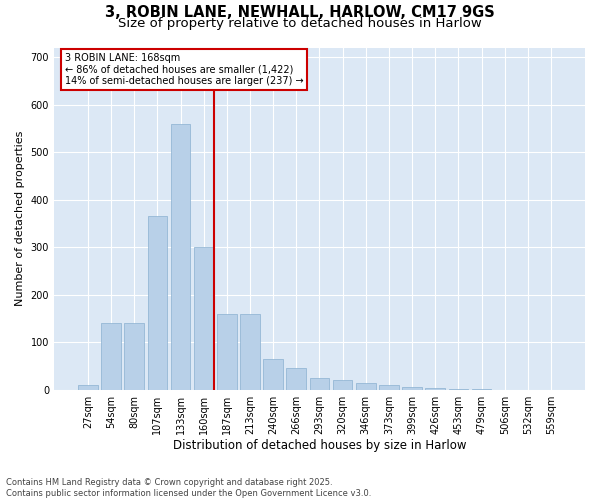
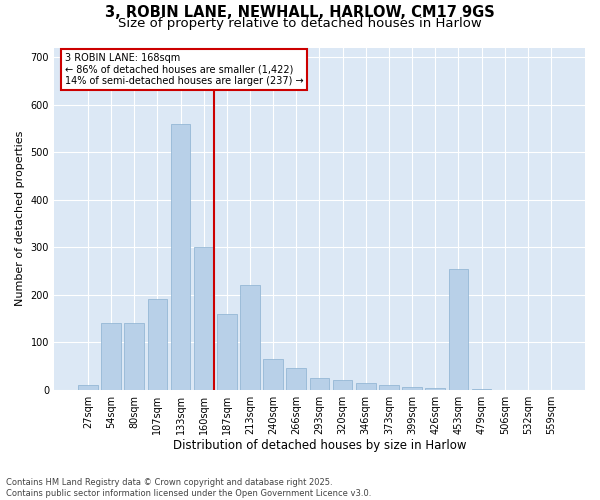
107sqm: 365 -> 190
213sqm: 160 -> 220
453sqm: 2 -> 255
